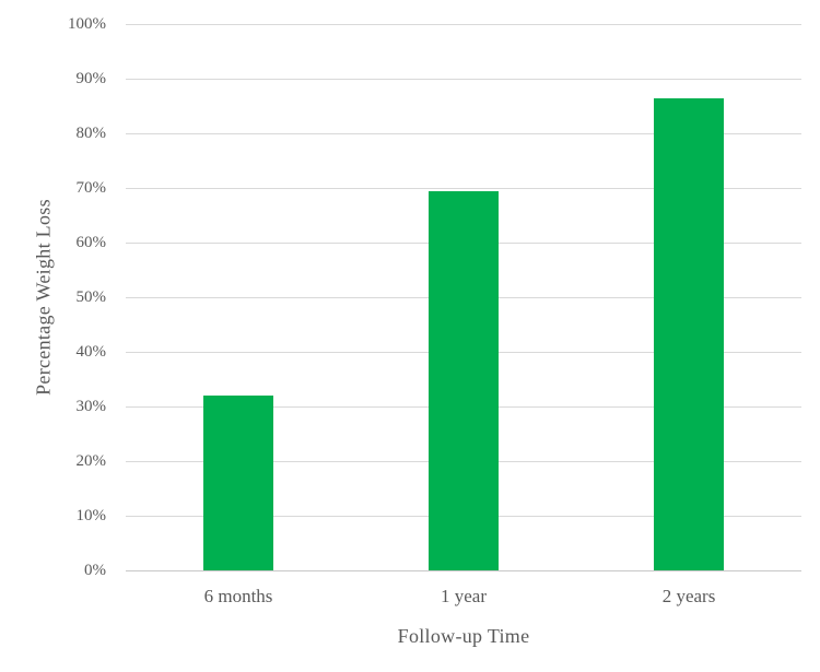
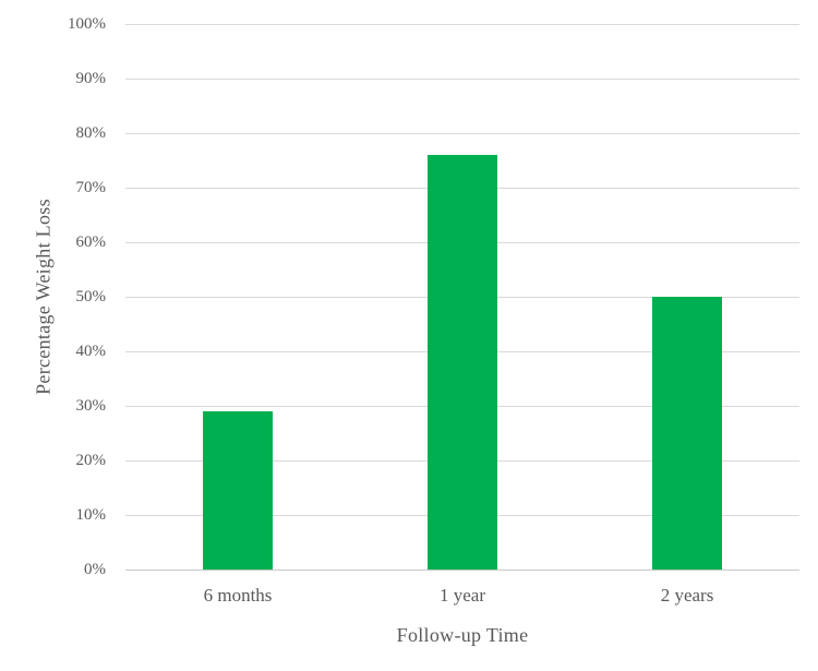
6 months: 32% -> 29%
1 year: 70% -> 76%
2 years: 86% -> 50%
